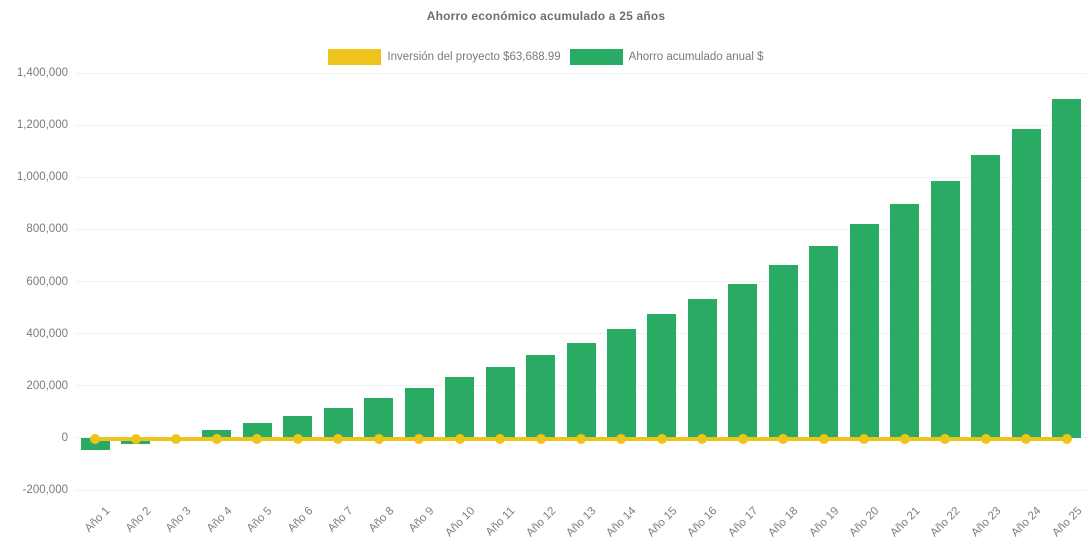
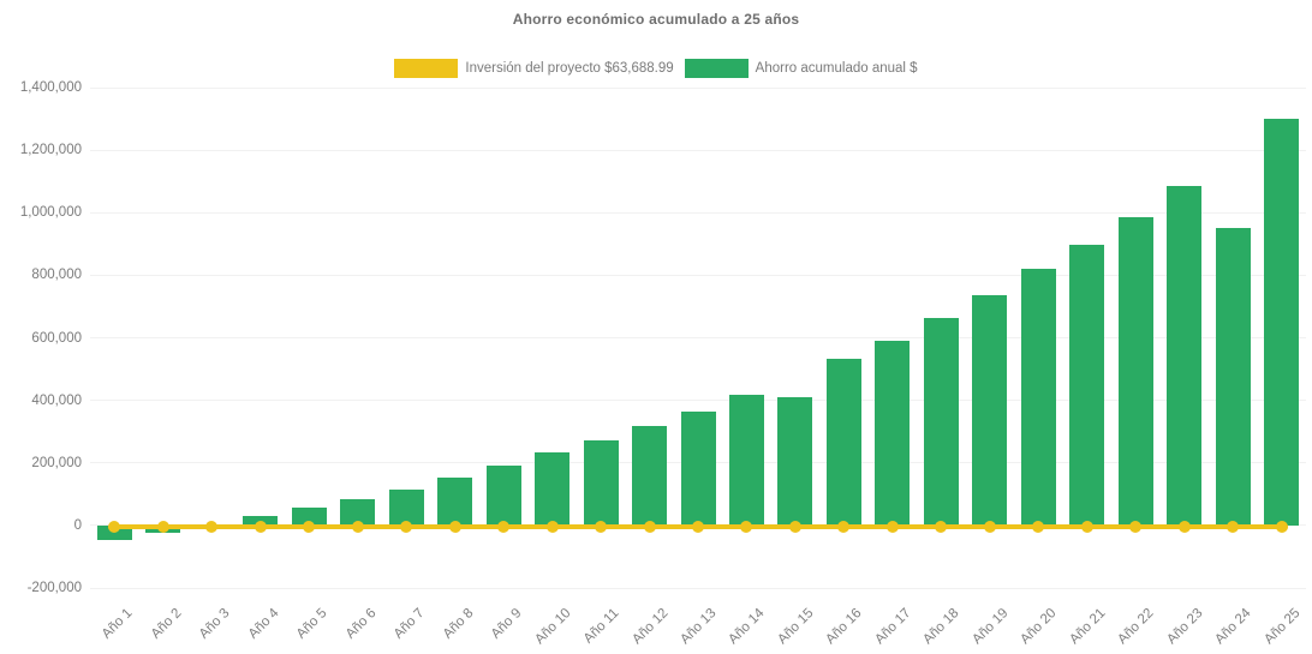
Ahorro acumulado anual $/Año 15: 470000 -> 410000
Ahorro acumulado anual $/Año 24: 1190000 -> 950000
